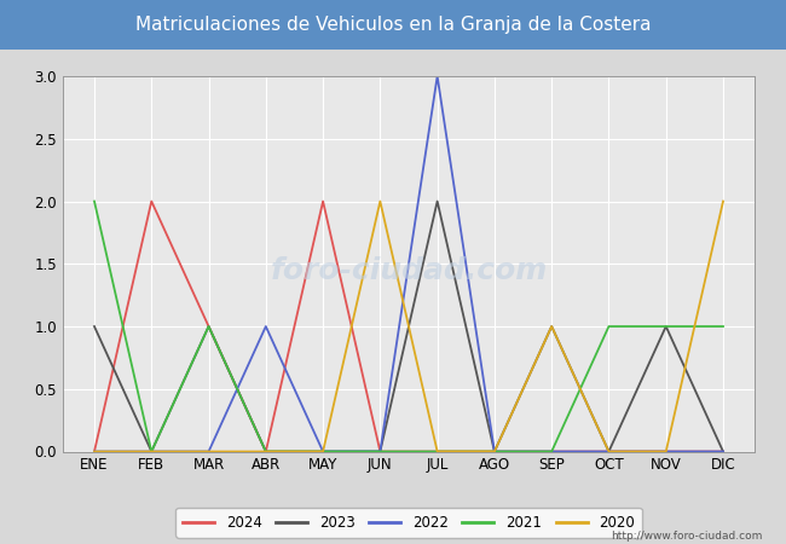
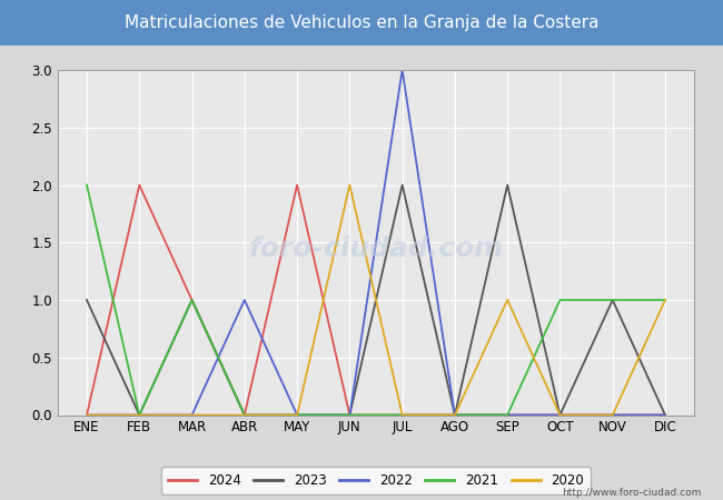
2023/SEP: 1 -> 2
2020/DIC: 2 -> 1
